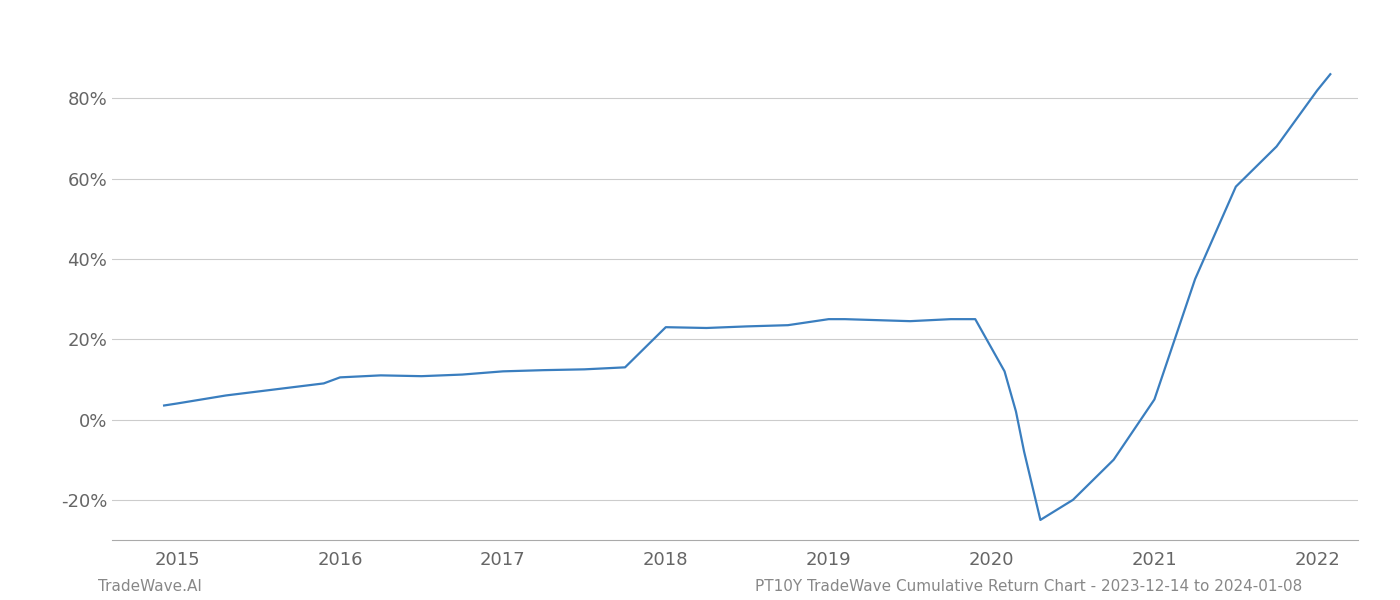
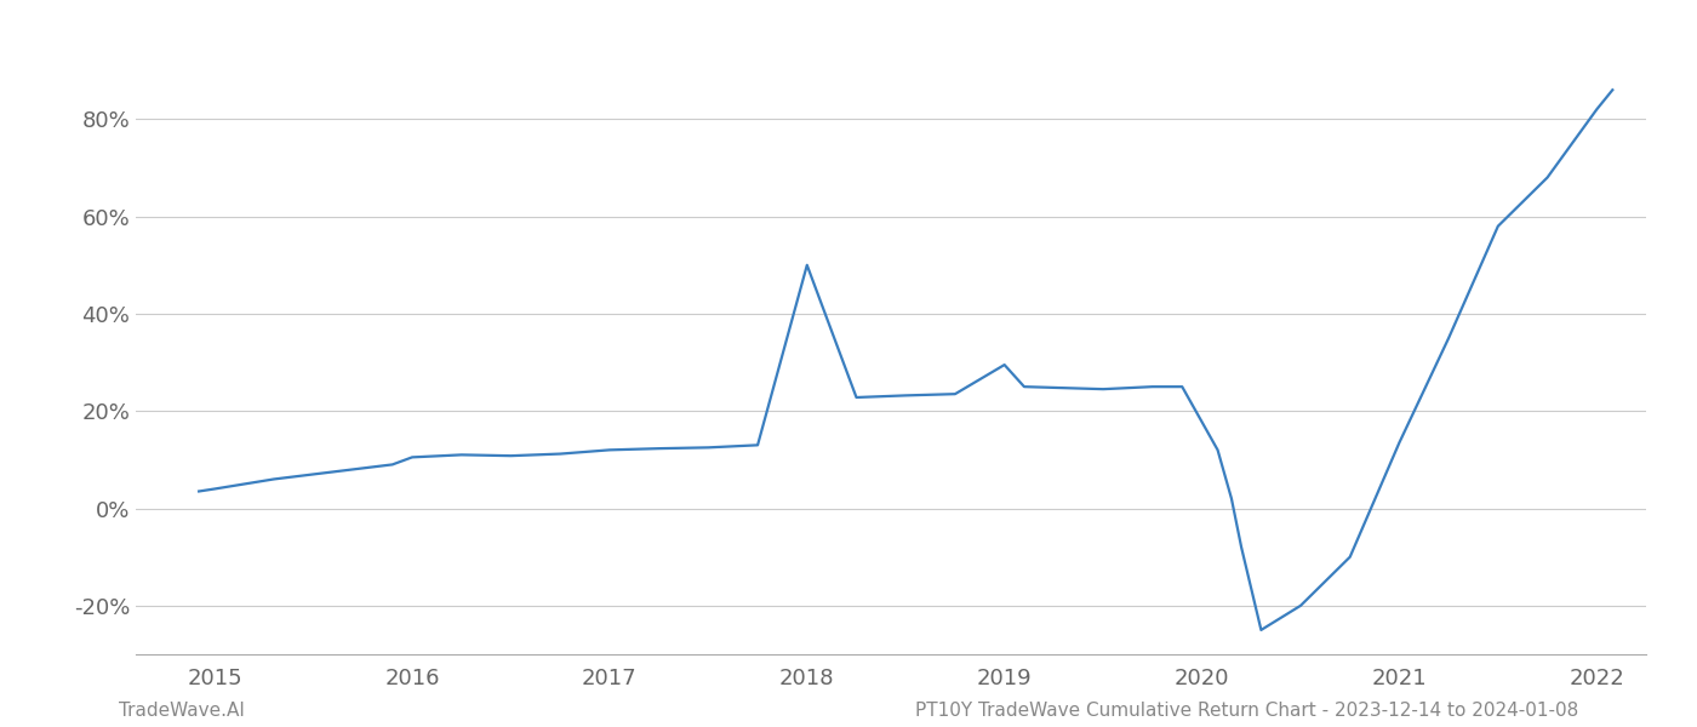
2018: 23.0% -> 50.0%
2019: 25.0% -> 29.5%
2021: 5.0% -> 13.5%
